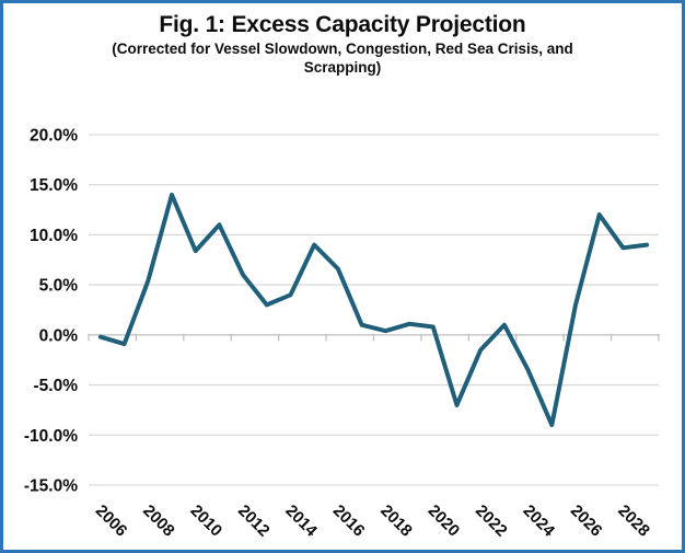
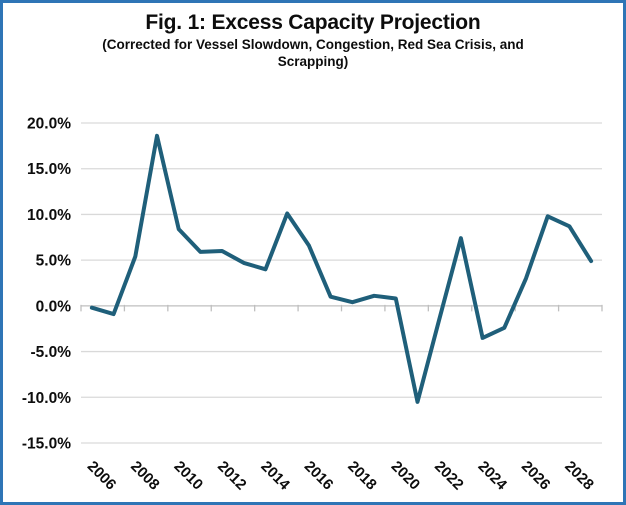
2008: 14% -> 19%
2010: 11% -> 6%
2012: 3% -> 5%
2014: 9% -> 10%
2020: -7% -> -10%
2022: 1% -> 7%
2024: -9% -> -2%
2026: 12% -> 10%
2028: 9% -> 5%
